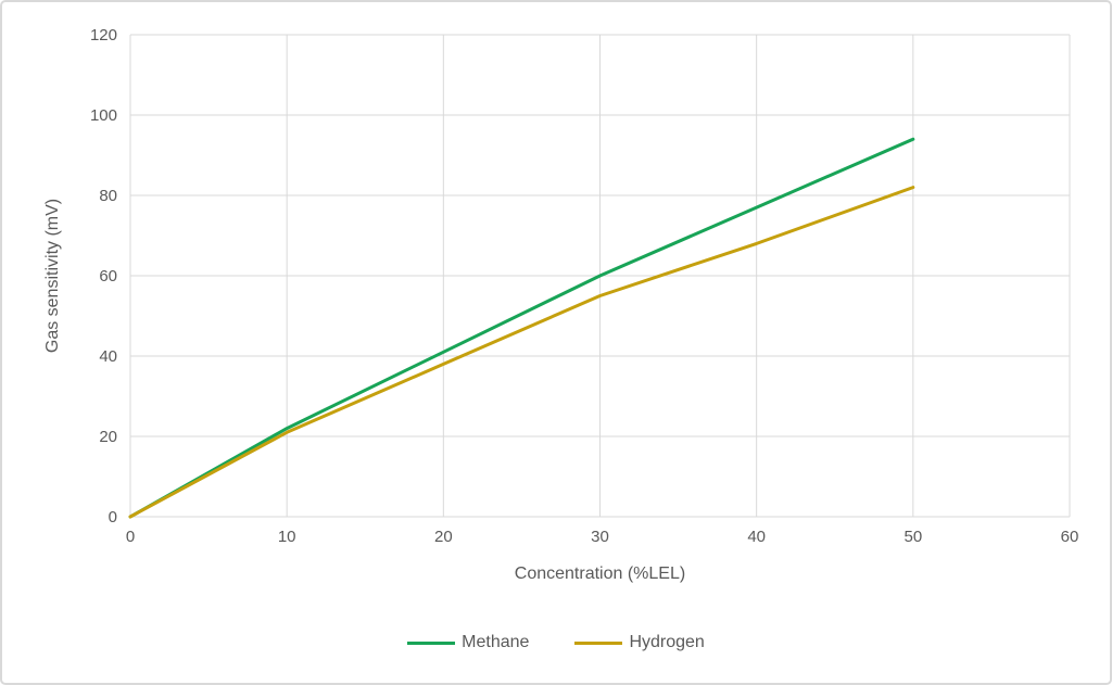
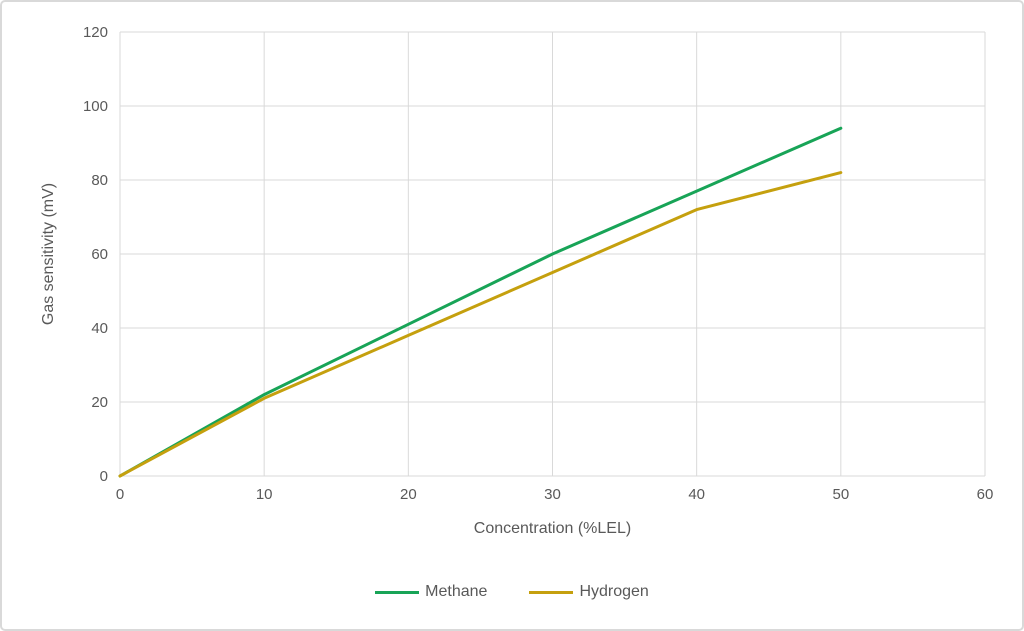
Hydrogen/40: 68 -> 72
